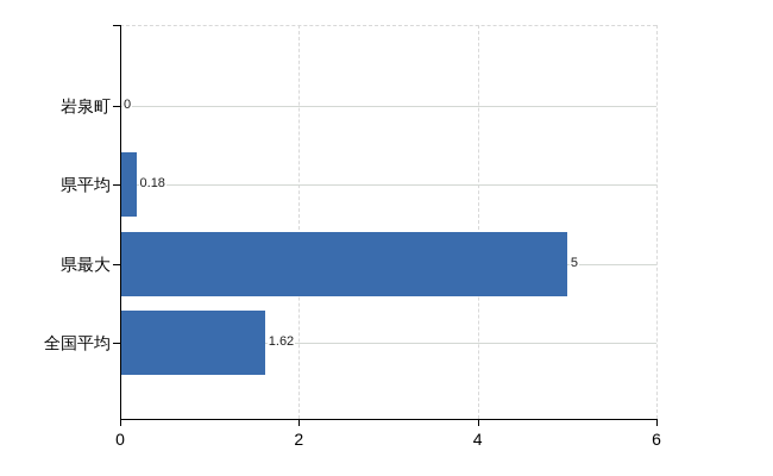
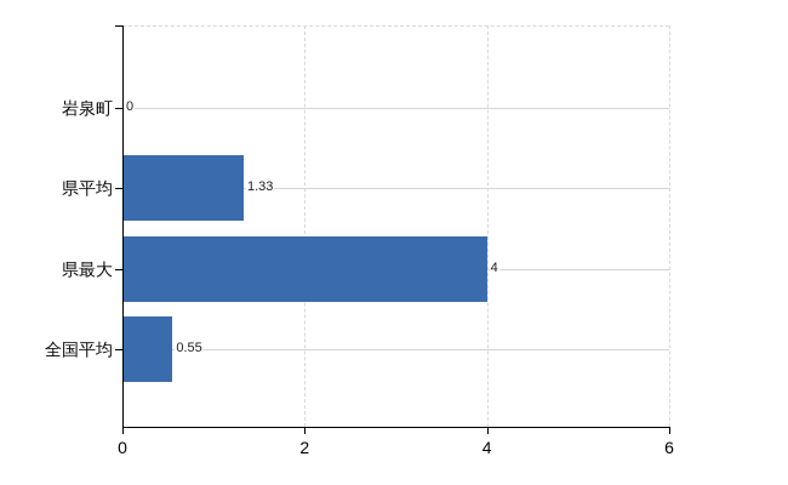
県平均: 0.18 -> 1.33
県最大: 5 -> 4
全国平均: 1.62 -> 0.55
